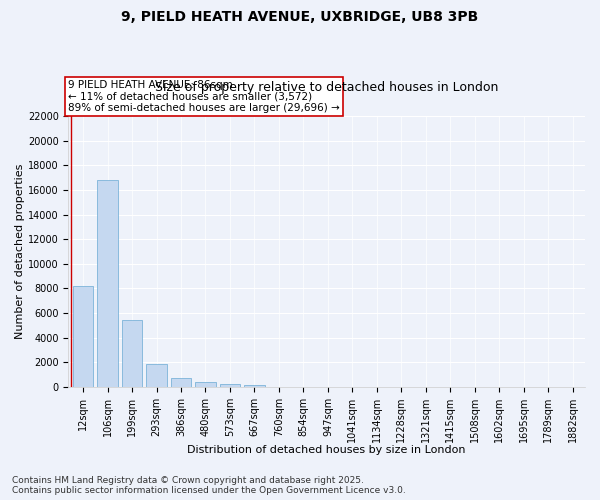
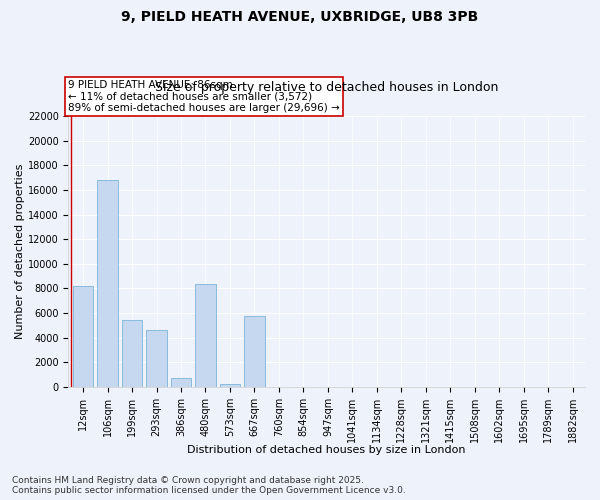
293sqm: 1900 -> 4600
480sqm: 400 -> 8400
667sqm: 200 -> 5800
